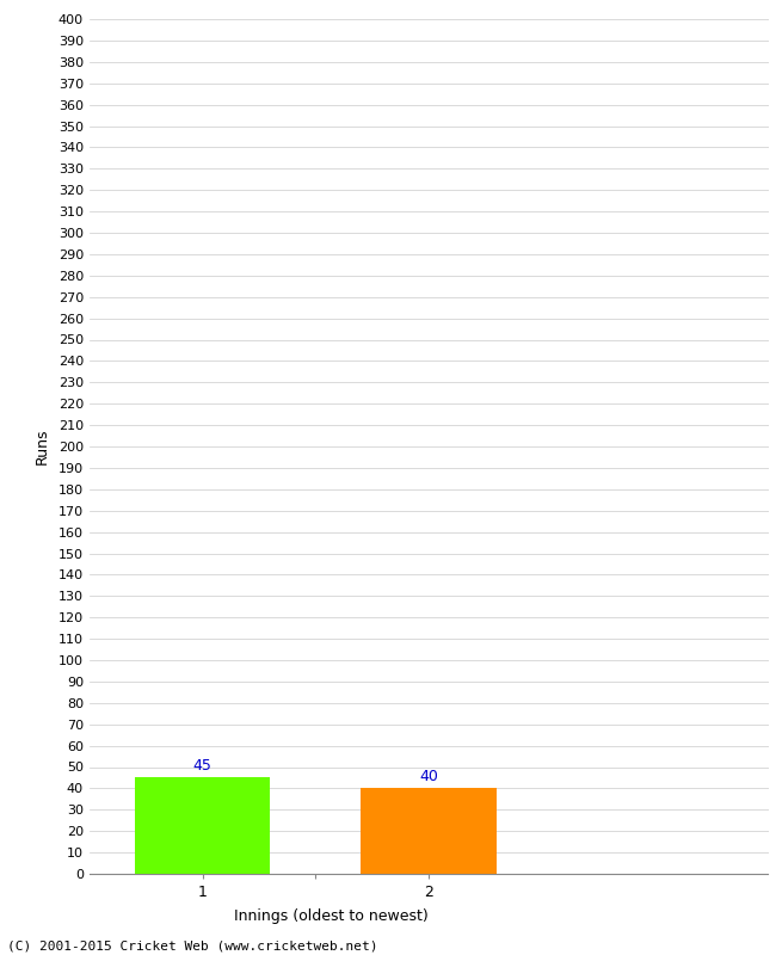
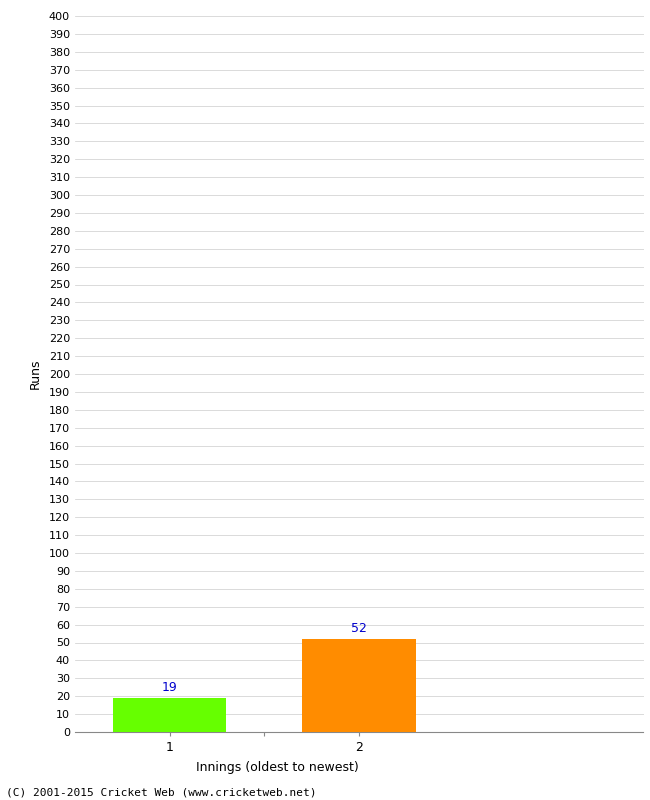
1: 45 -> 19
2: 40 -> 52
